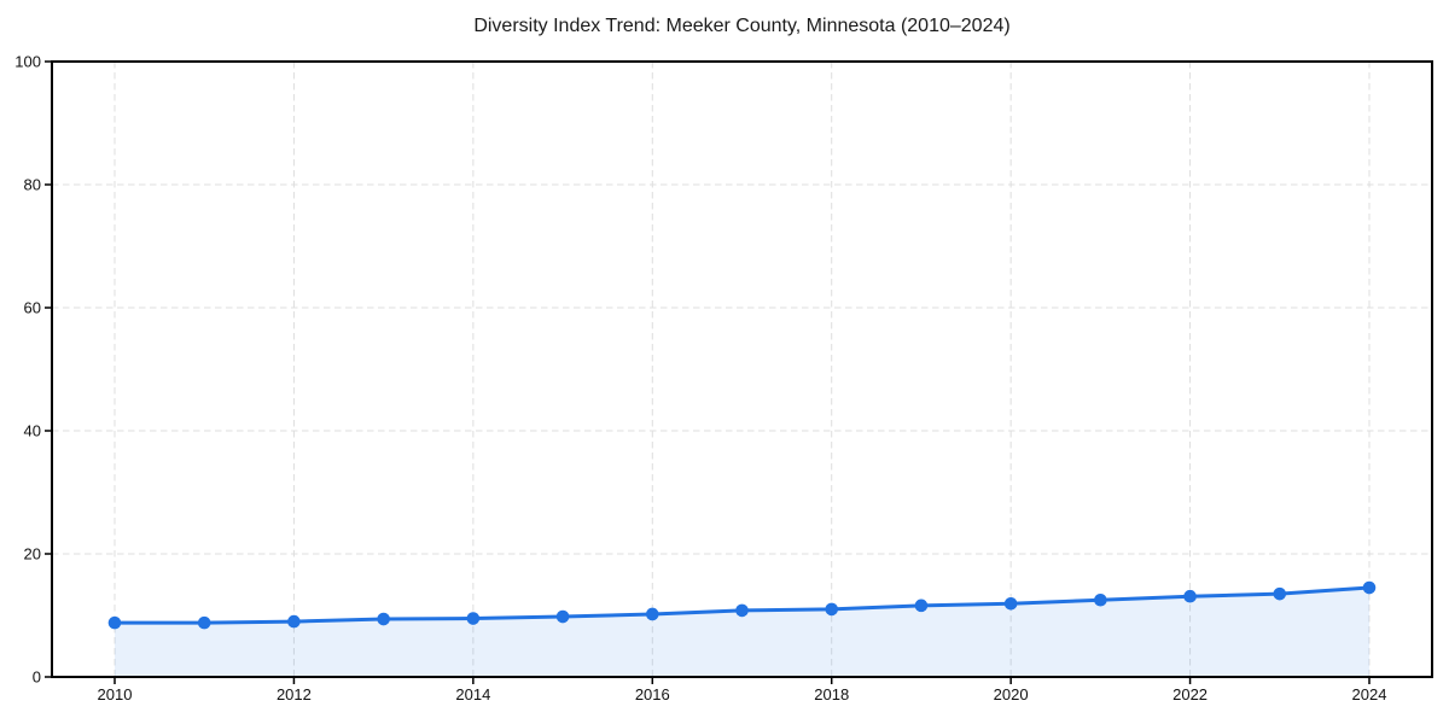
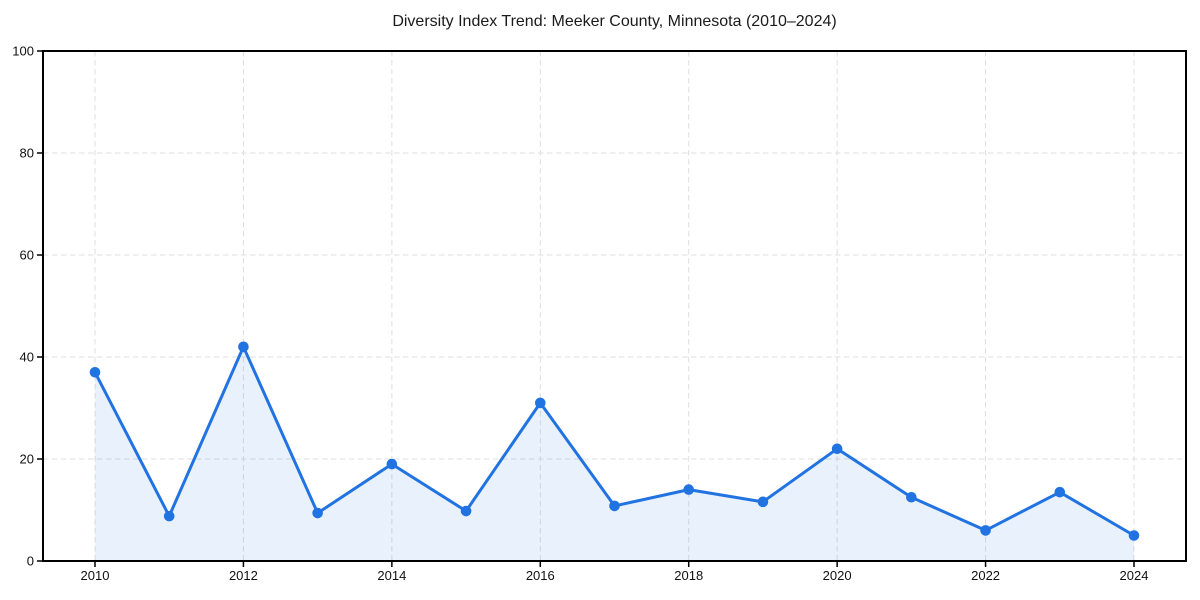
2010: 9 -> 37
2012: 9 -> 42
2014: 10 -> 19
2016: 10 -> 31
2018: 11 -> 14
2020: 12 -> 22
2022: 13 -> 6
2024: 14 -> 5
